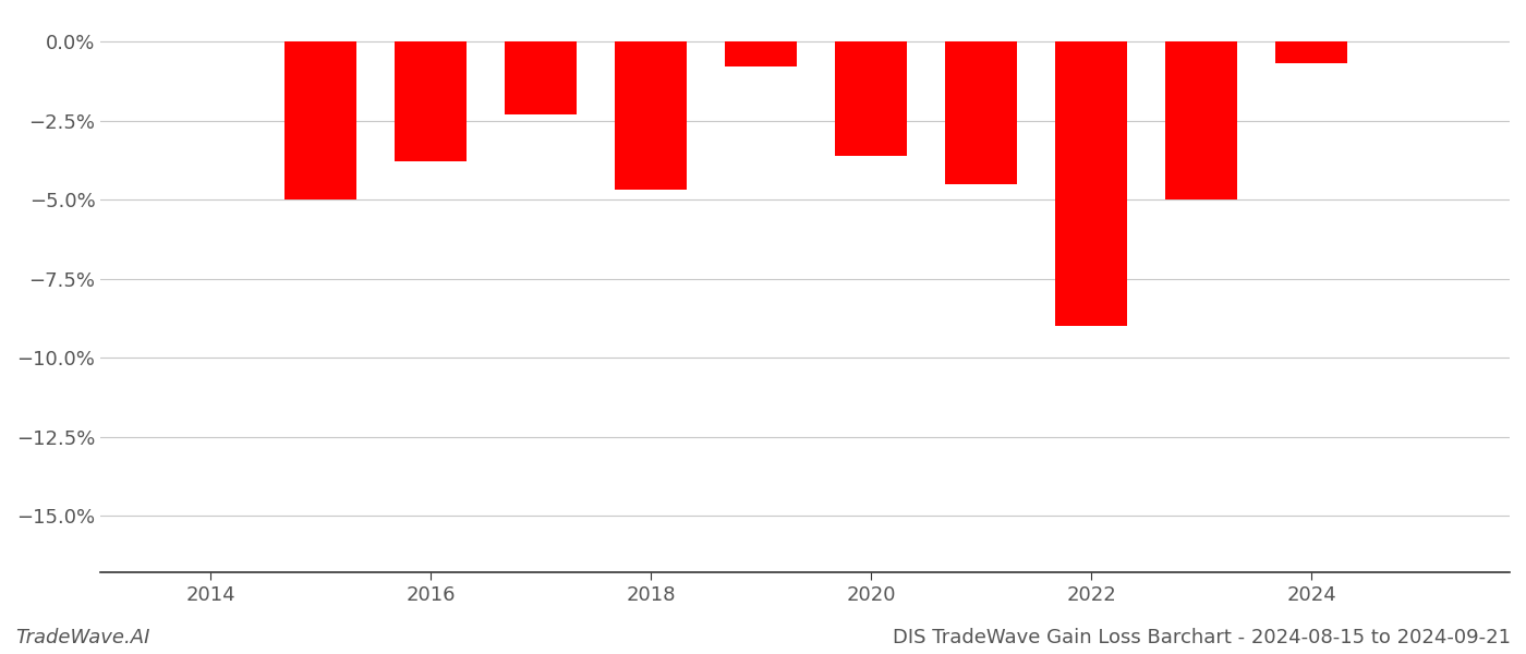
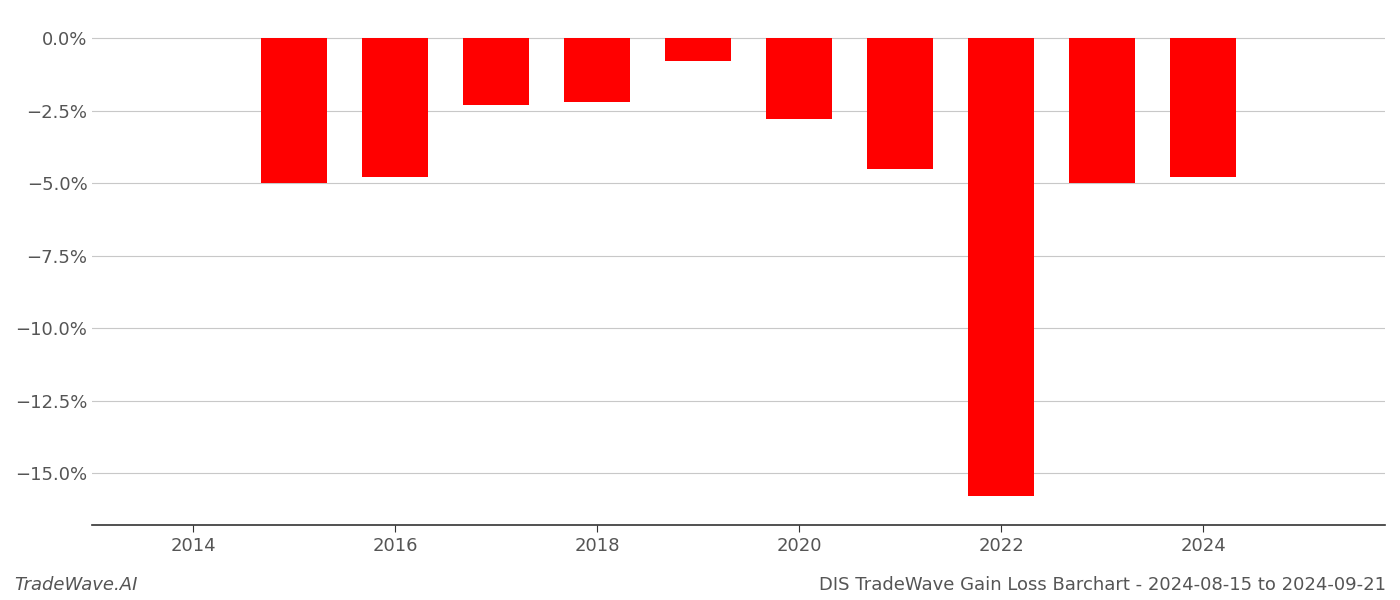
2016: -3.8% -> -4.8%
2018: -4.7% -> -2.2%
2020: -3.6% -> -2.8%
2022: -9.0% -> -15.8%
2024: -0.7% -> -4.8%
